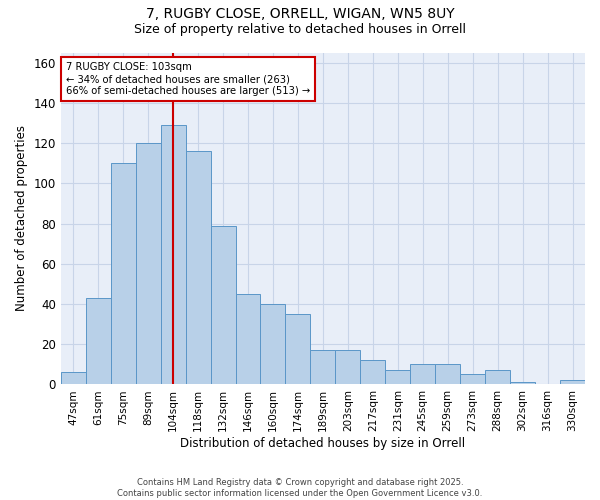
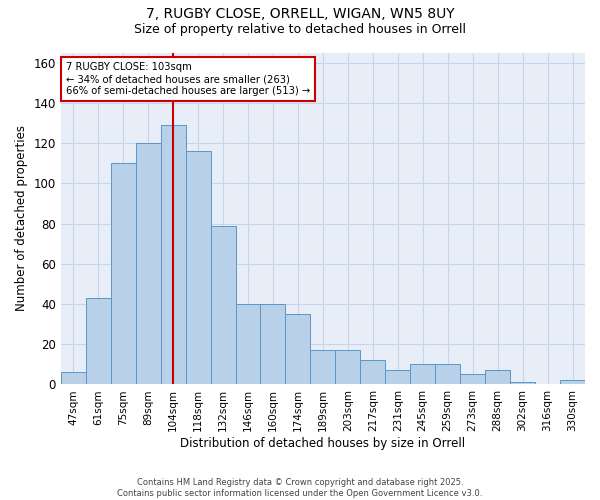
146sqm: 45 -> 40
